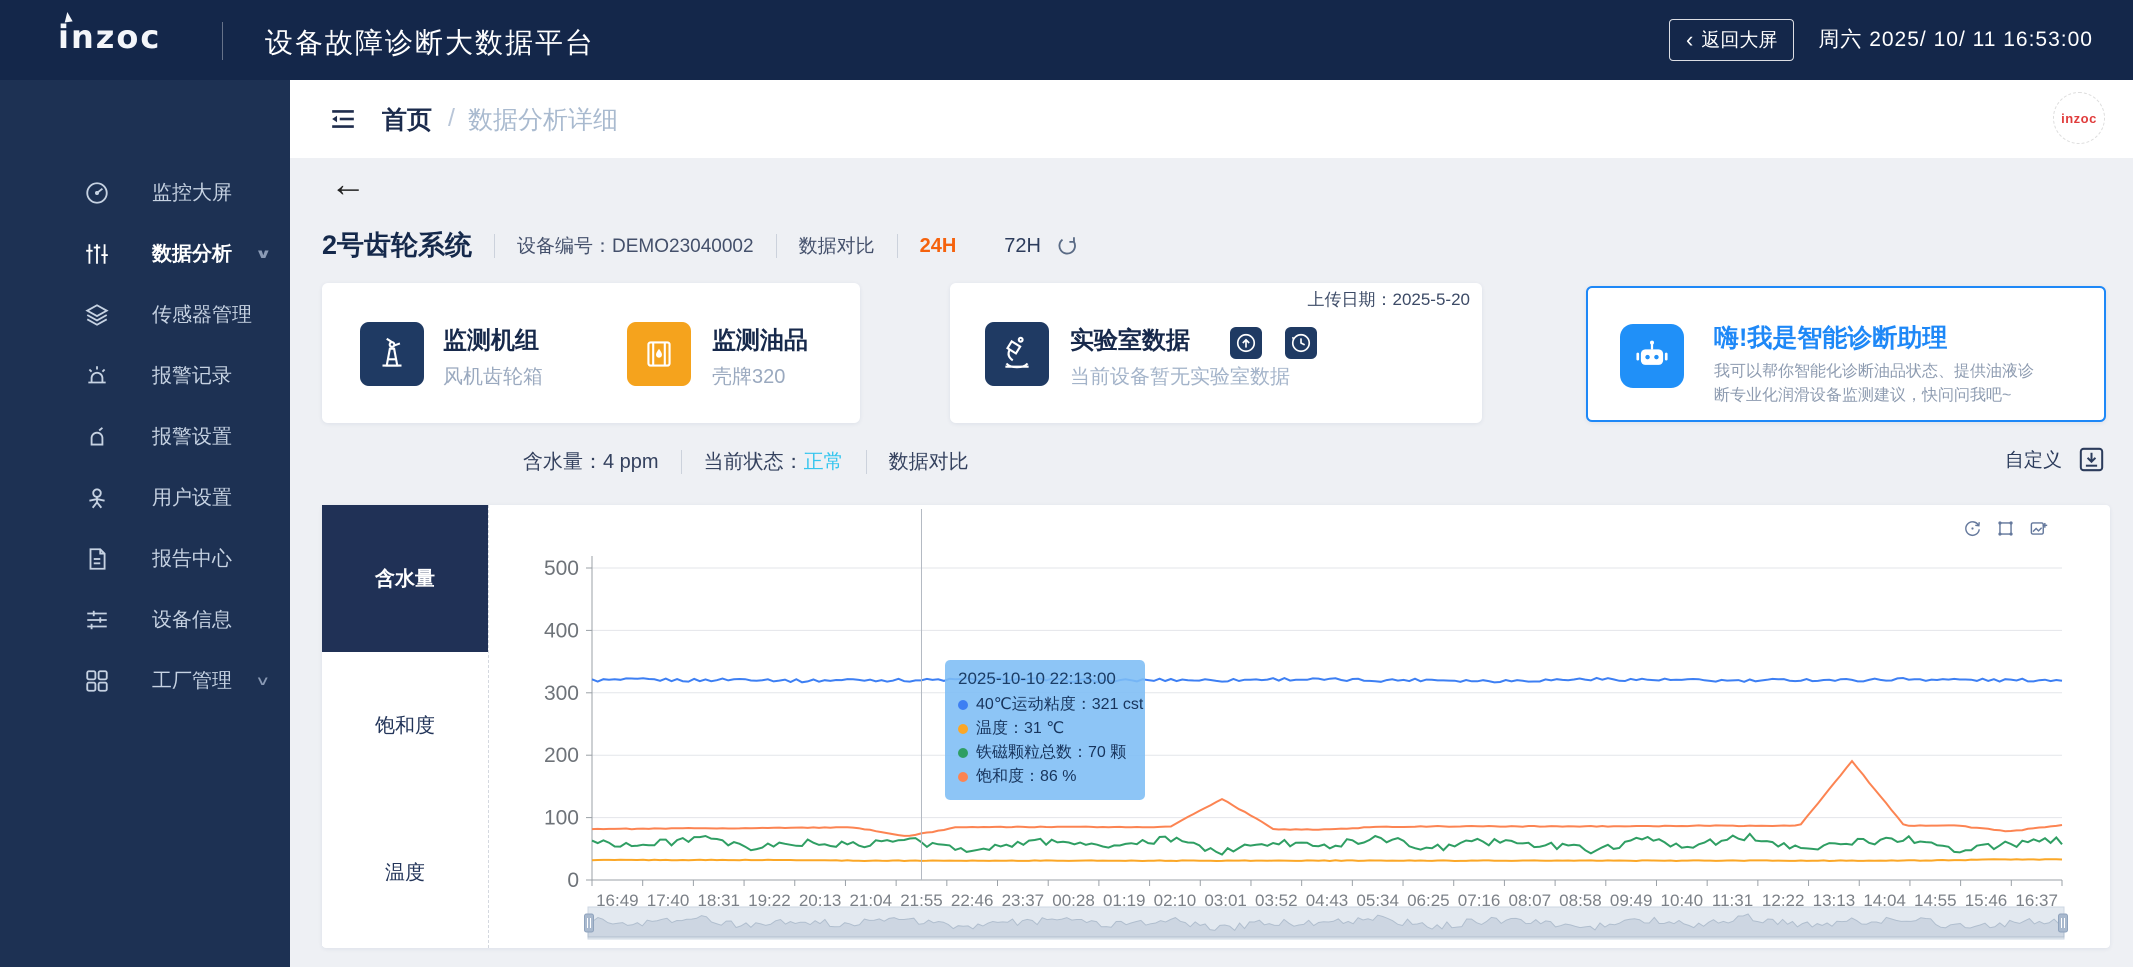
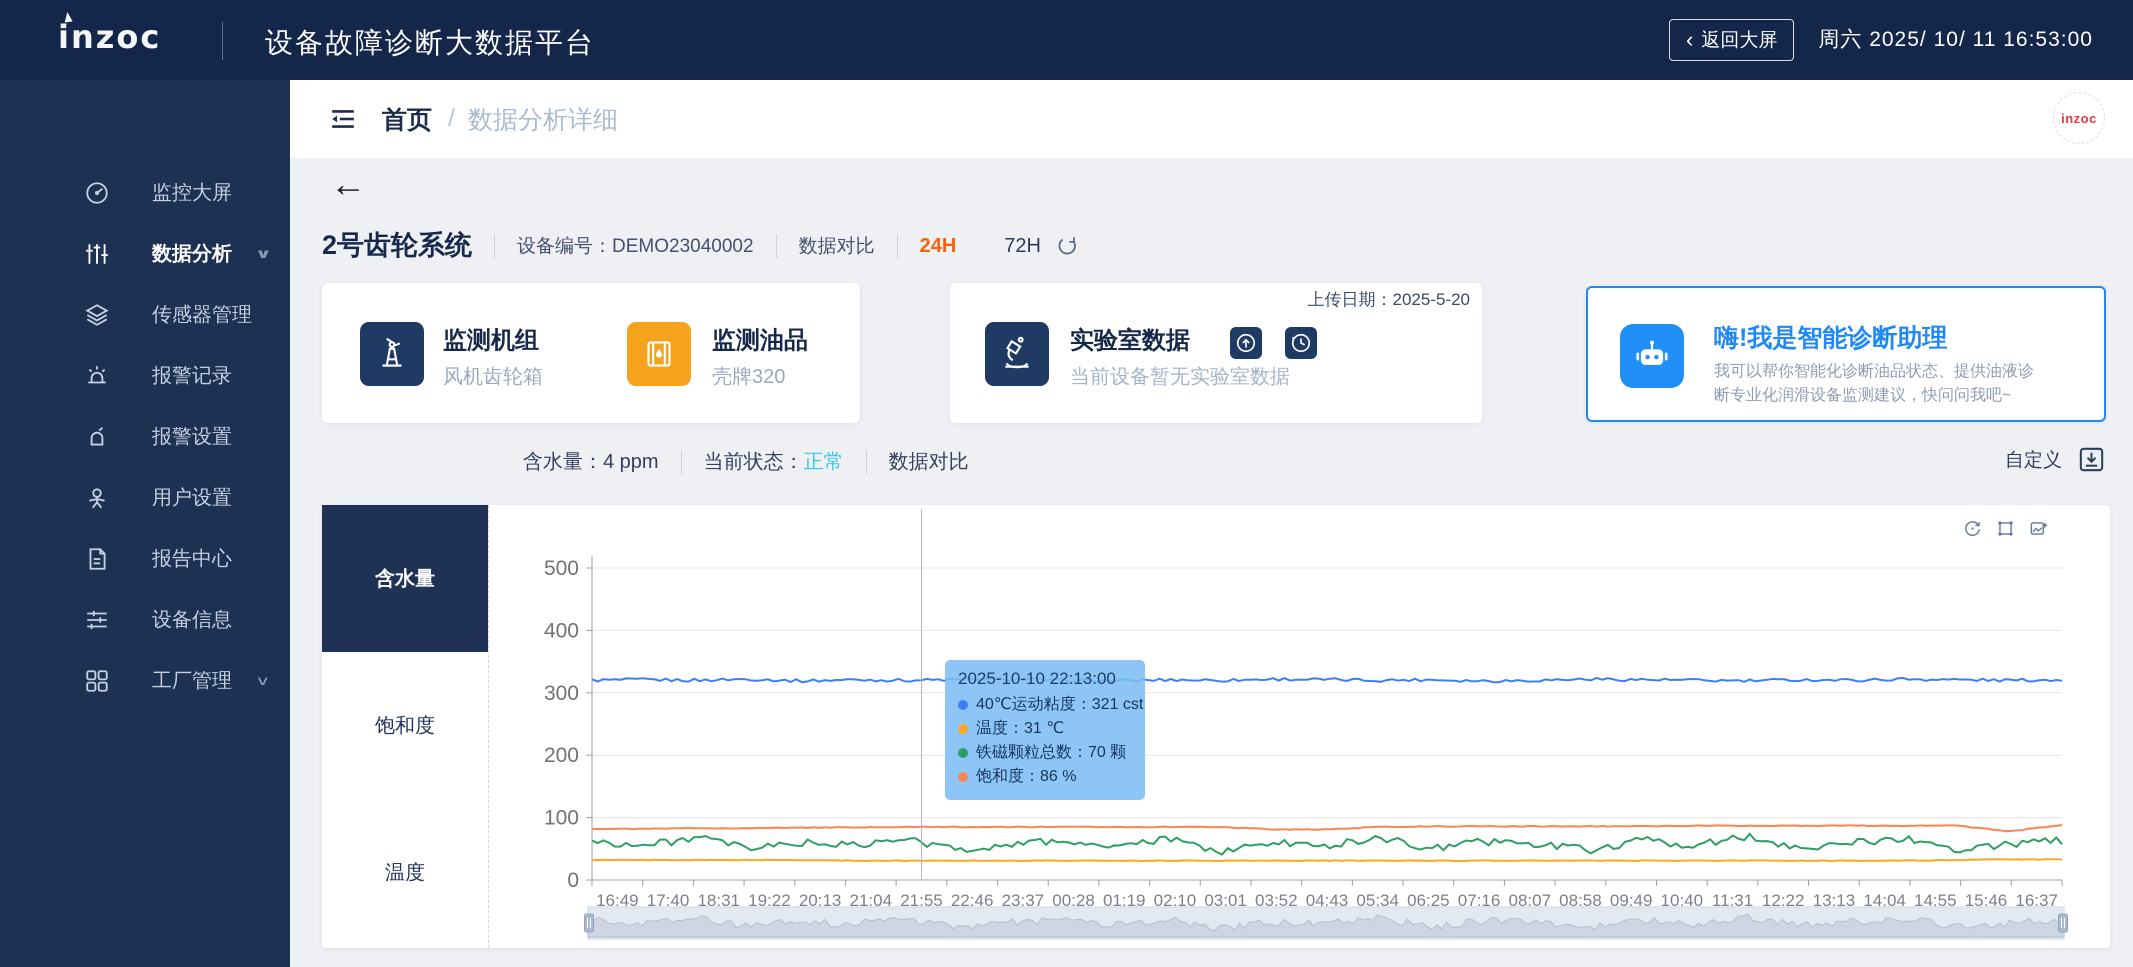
饱和度/21:55: 70 -> 80
饱和度/03:01: 130 -> 80
饱和度/13:13: 190 -> 90
